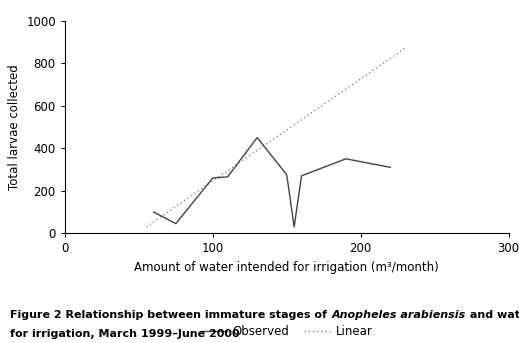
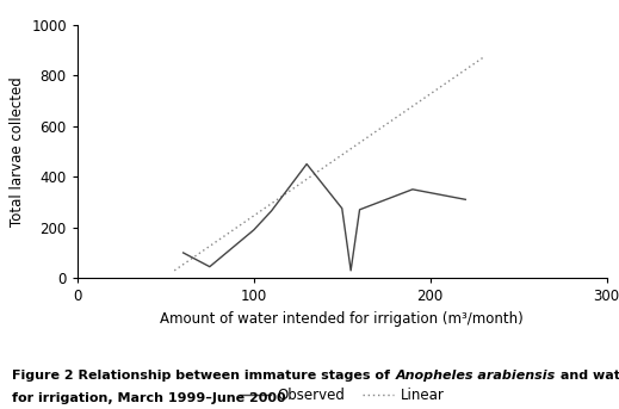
100: 260 -> 190
